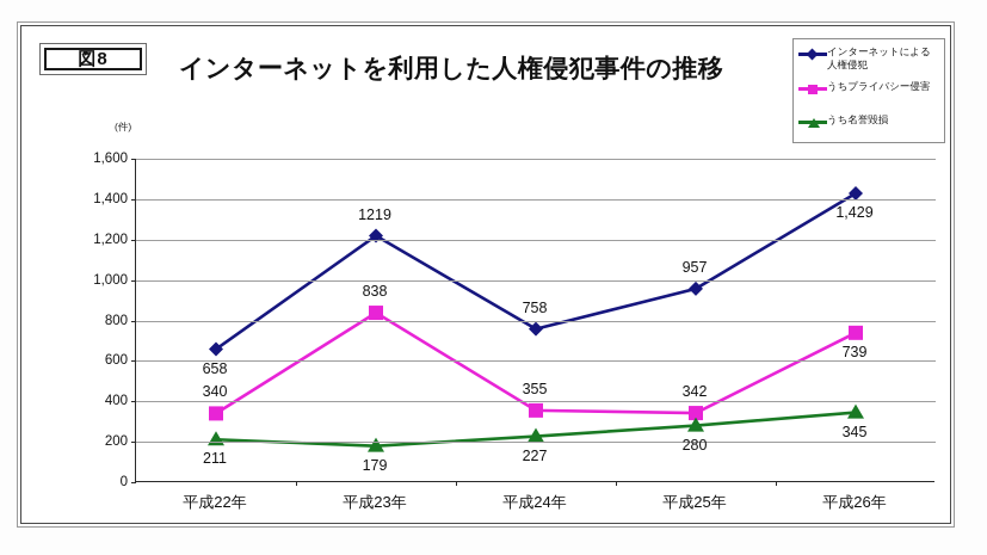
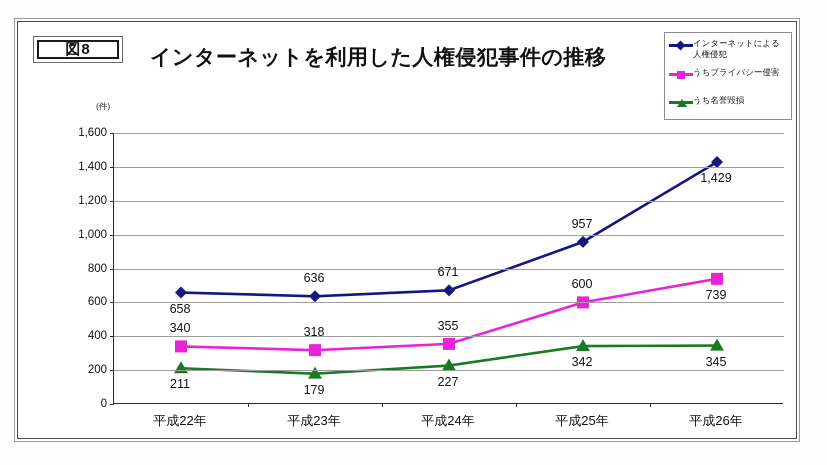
インターネットによる人権侵犯/平成23年: 1219 -> 636
うちプライバシー侵害/平成23年: 838 -> 318
インターネットによる人権侵犯/平成24年: 758 -> 671
うちプライバシー侵害/平成25年: 342 -> 600
うち名誉毀損/平成25年: 280 -> 342
